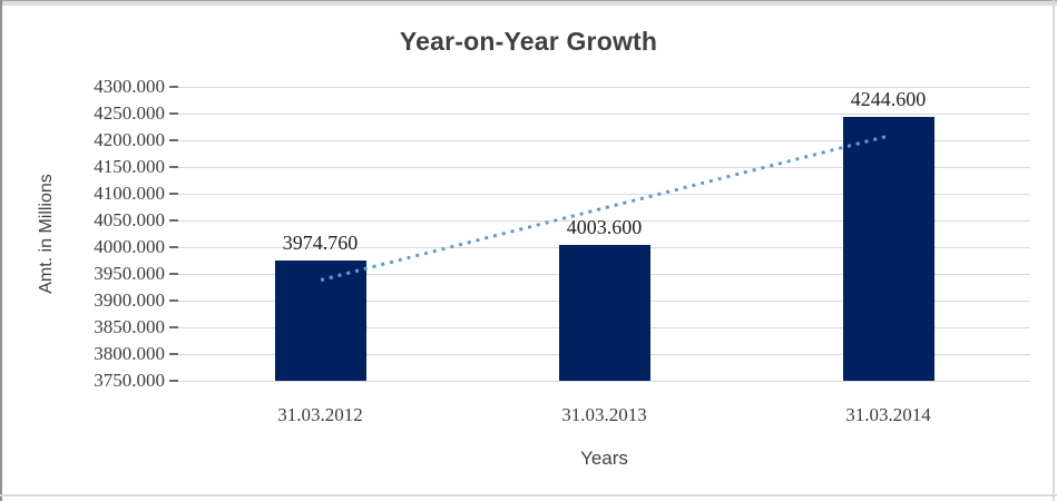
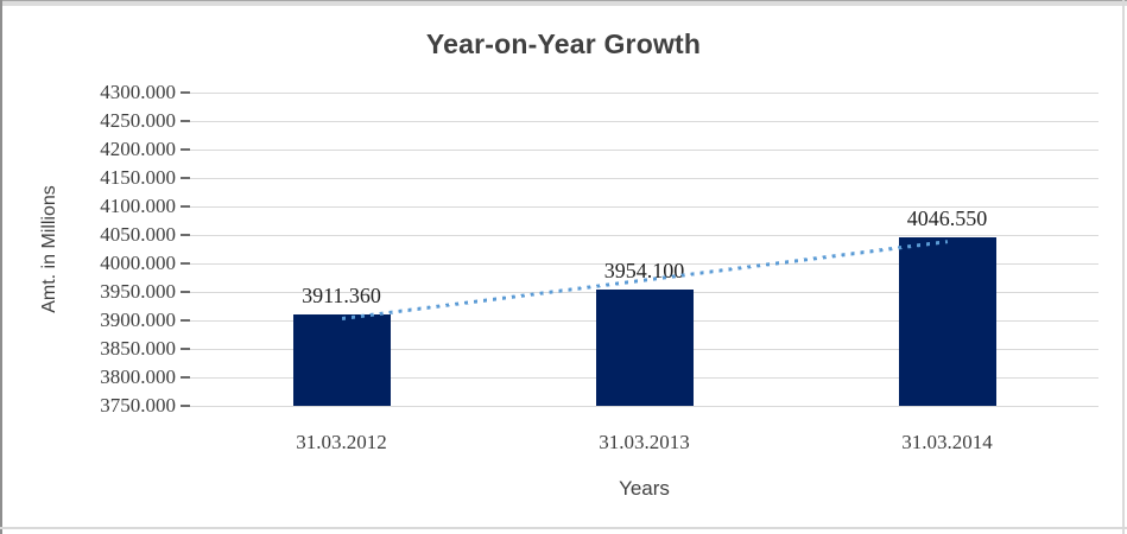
31.03.2012: 3974.760 -> 3911.360
31.03.2013: 4003.600 -> 3954.100
31.03.2014: 4244.600 -> 4046.550
